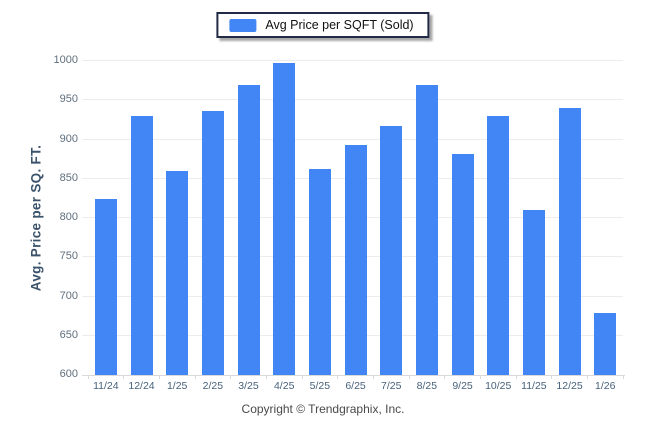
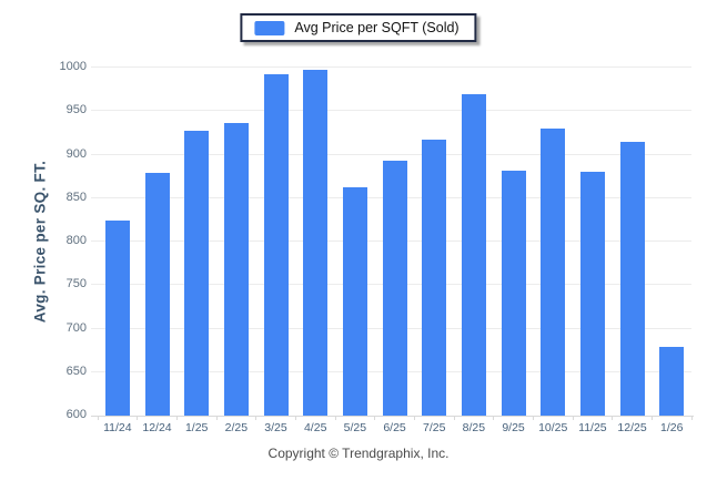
12/24: 930 -> 880
1/25: 860 -> 930
3/25: 970 -> 990
11/25: 810 -> 880
12/25: 940 -> 920
